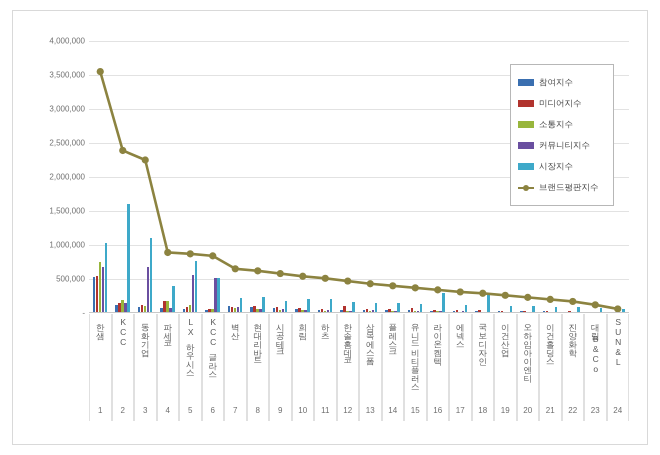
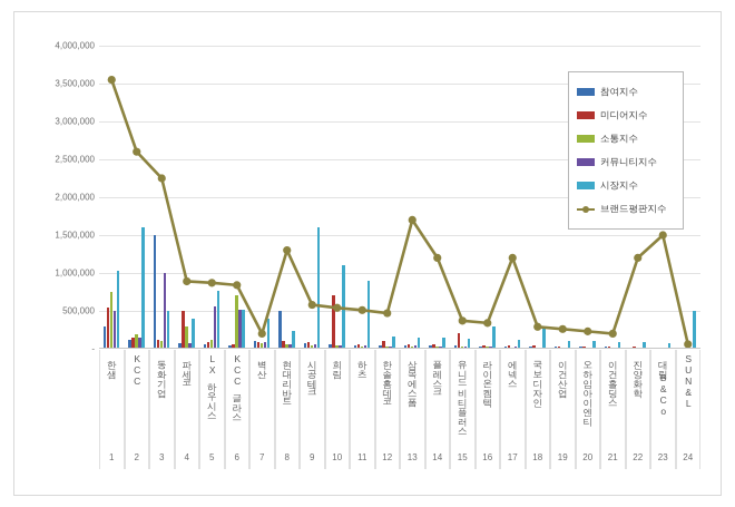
참여지수/한샘: 500000 -> 300000
커뮤니티지수/한샘: 700000 -> 500000
브랜드평판지수/KCC: 2400000 -> 2600000
참여지수/동화기업: 100000 -> 1500000
커뮤니티지수/동화기업: 700000 -> 1000000
시장지수/동화기업: 1100000 -> 500000
미디어지수/파세코: 200000 -> 500000
소통지수/파세코: 200000 -> 300000
소통지수/KCC글라스: 100000 -> 700000
시장지수/벽산: 200000 -> 400000
브랜드평판지수/벽산: 600000 -> 200000
참여지수/현대리바트: 100000 -> 500000
브랜드평판지수/현대리바트: 600000 -> 1300000
시장지수/시공테크: 200000 -> 1600000
미디어지수/희림: 100000 -> 700000
시장지수/희림: 200000 -> 1100000
시장지수/하츠: 200000 -> 900000
브랜드평판지수/삼목에스폼: 400000 -> 1700000
브랜드평판지수/플레스크: 400000 -> 1200000
미디어지수/유니드비티플러스: 100000 -> 200000
브랜드평판지수/에넥스: 300000 -> 1200000
브랜드평판지수/진양화학: 200000 -> 1200000
브랜드평판지수/대림B&Co: 100000 -> 1500000
시장지수/SUN&L: 100000 -> 500000
